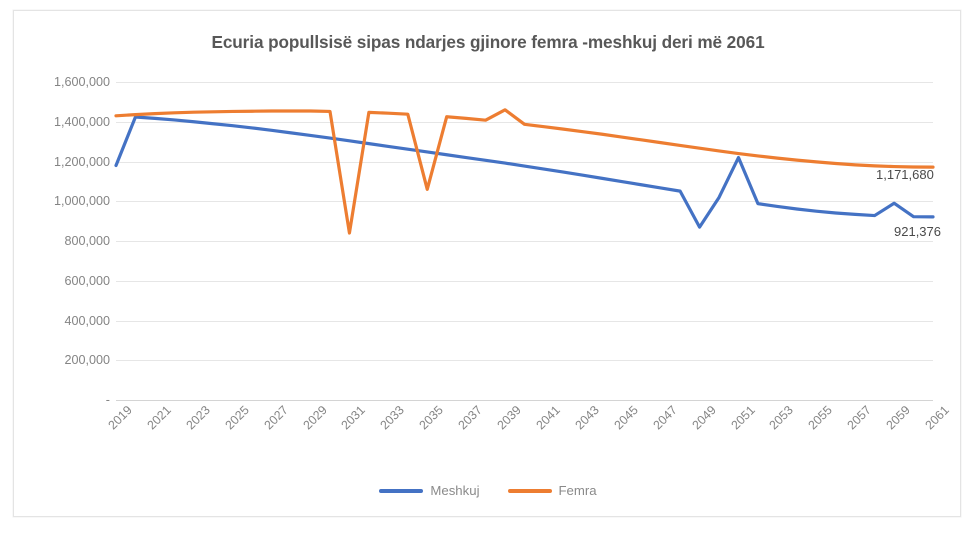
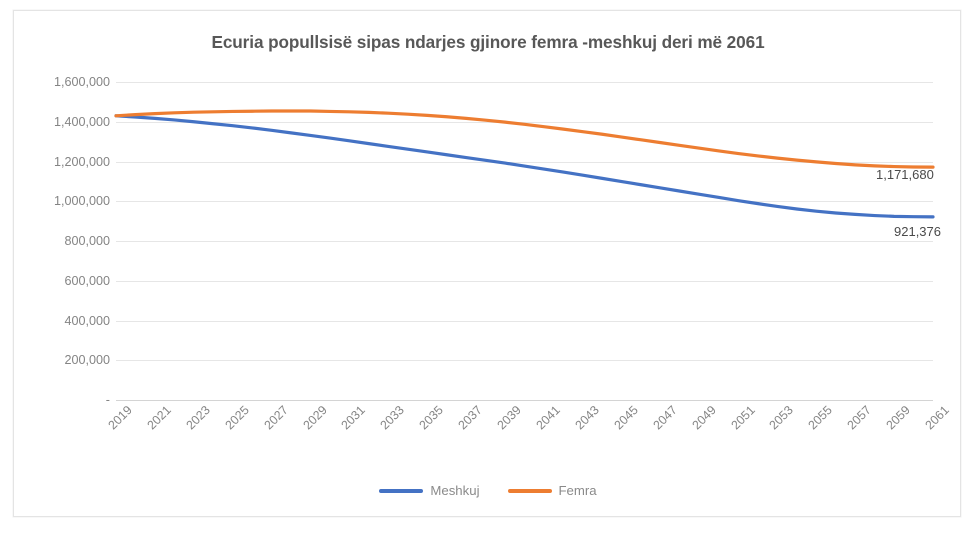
Meshkuj/2019: 1180000 -> 1430000
Femra/2031: 840000 -> 1450000
Femra/2035: 1060000 -> 1430000
Femra/2039: 1460000 -> 1400000
Meshkuj/2049: 870000 -> 1040000
Meshkuj/2051: 1220000 -> 1000000
Meshkuj/2059: 990000 -> 920000
